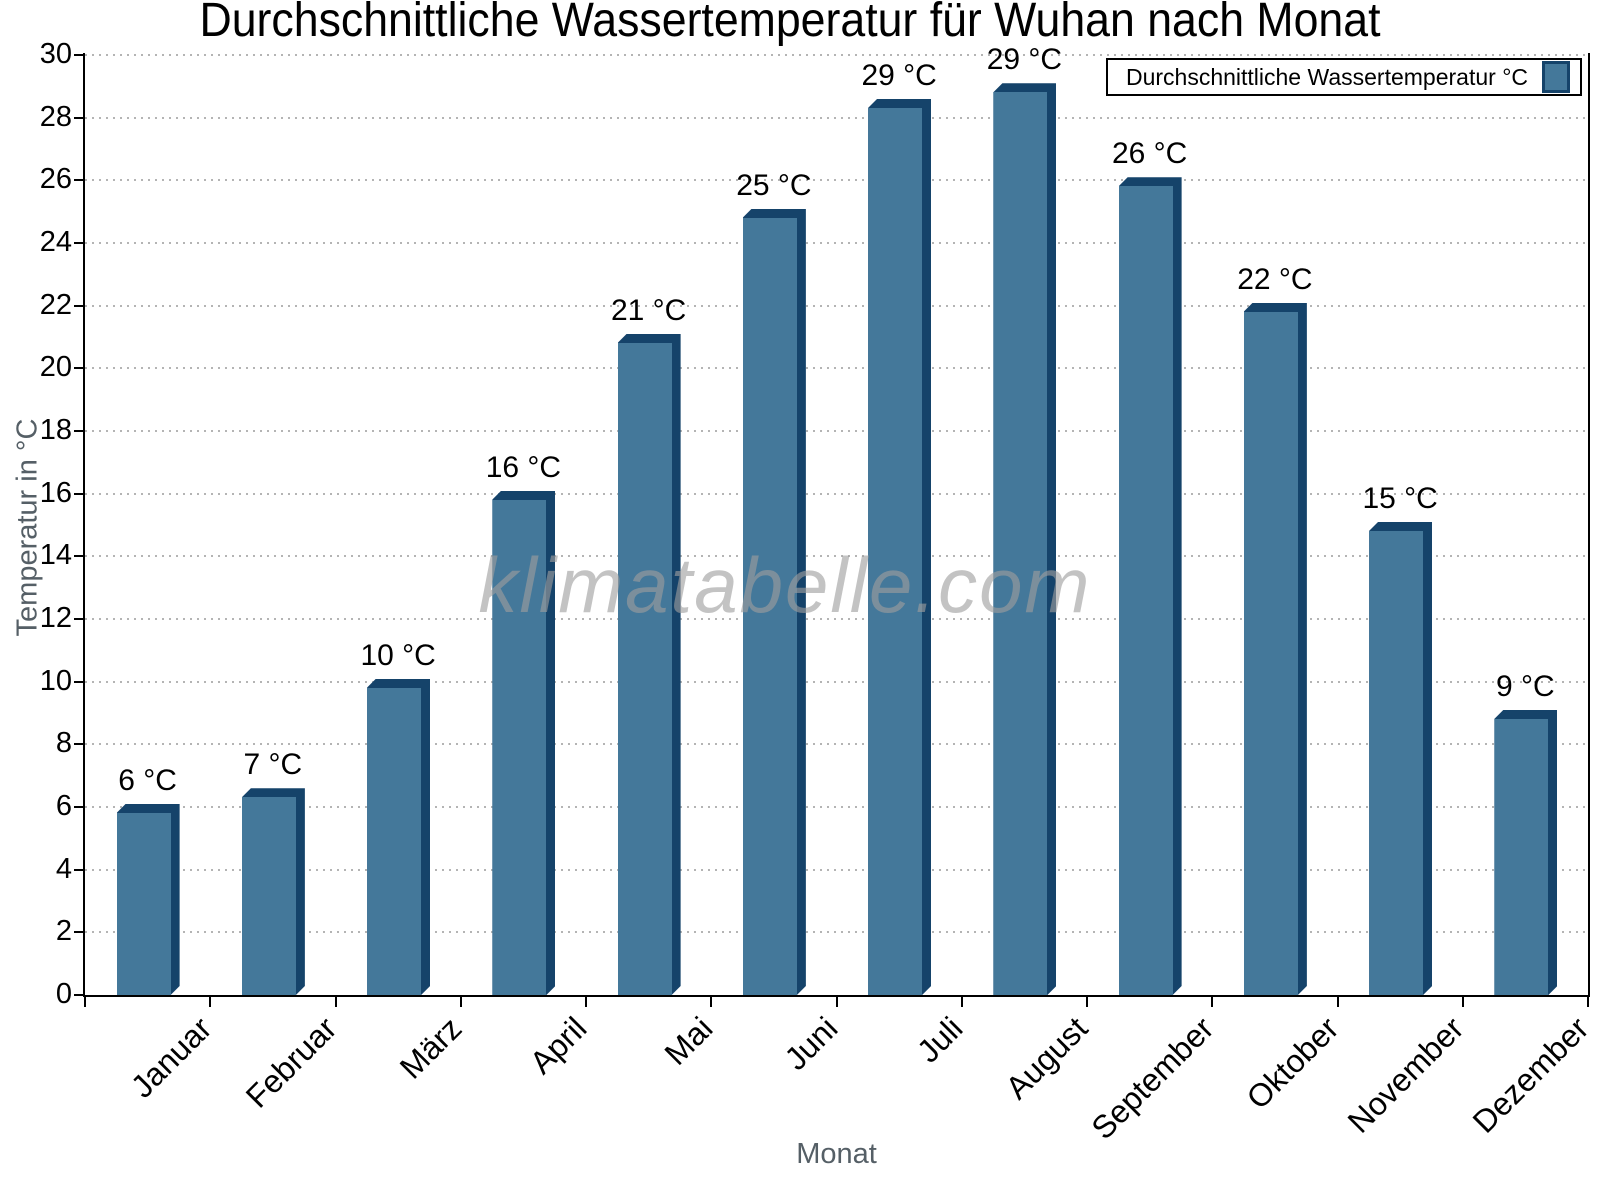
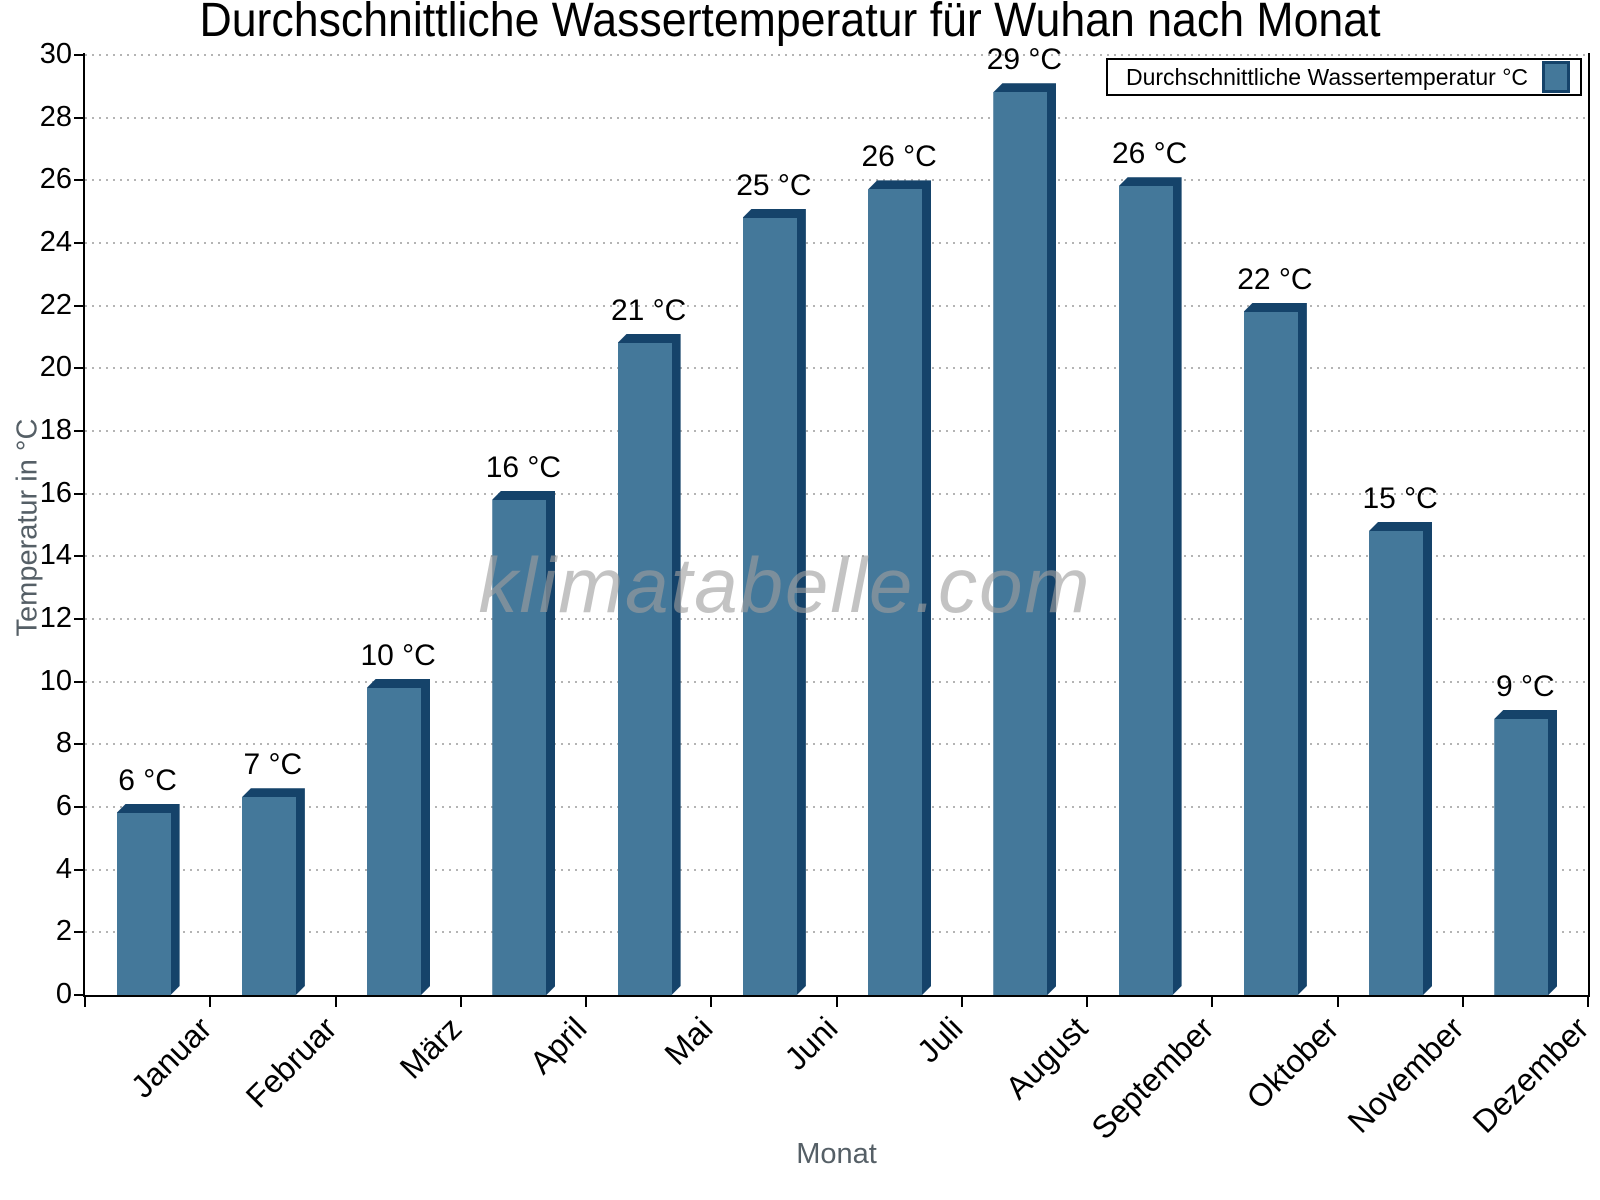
Juli: 29 -> 26
